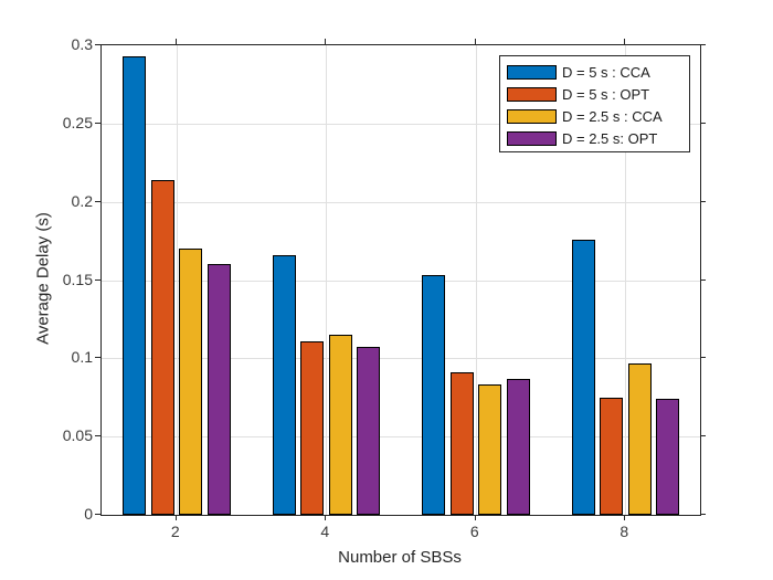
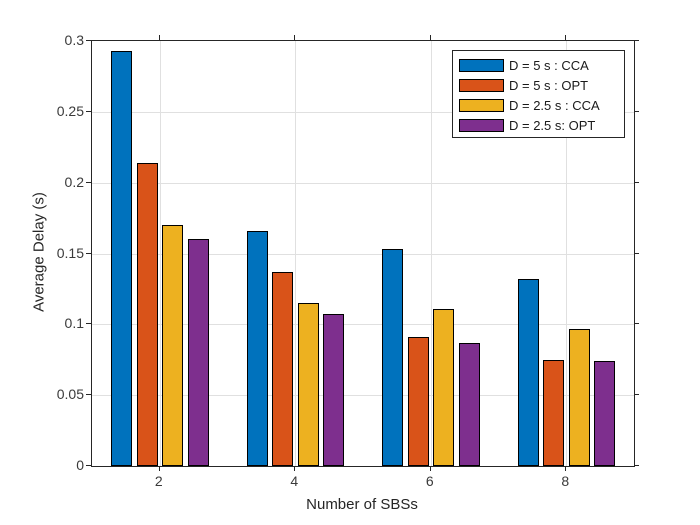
D = 5 s : OPT/4: 0.111 -> 0.137
D = 2.5 s : CCA/6: 0.083 -> 0.111
D = 5 s : CCA/8: 0.176 -> 0.132
